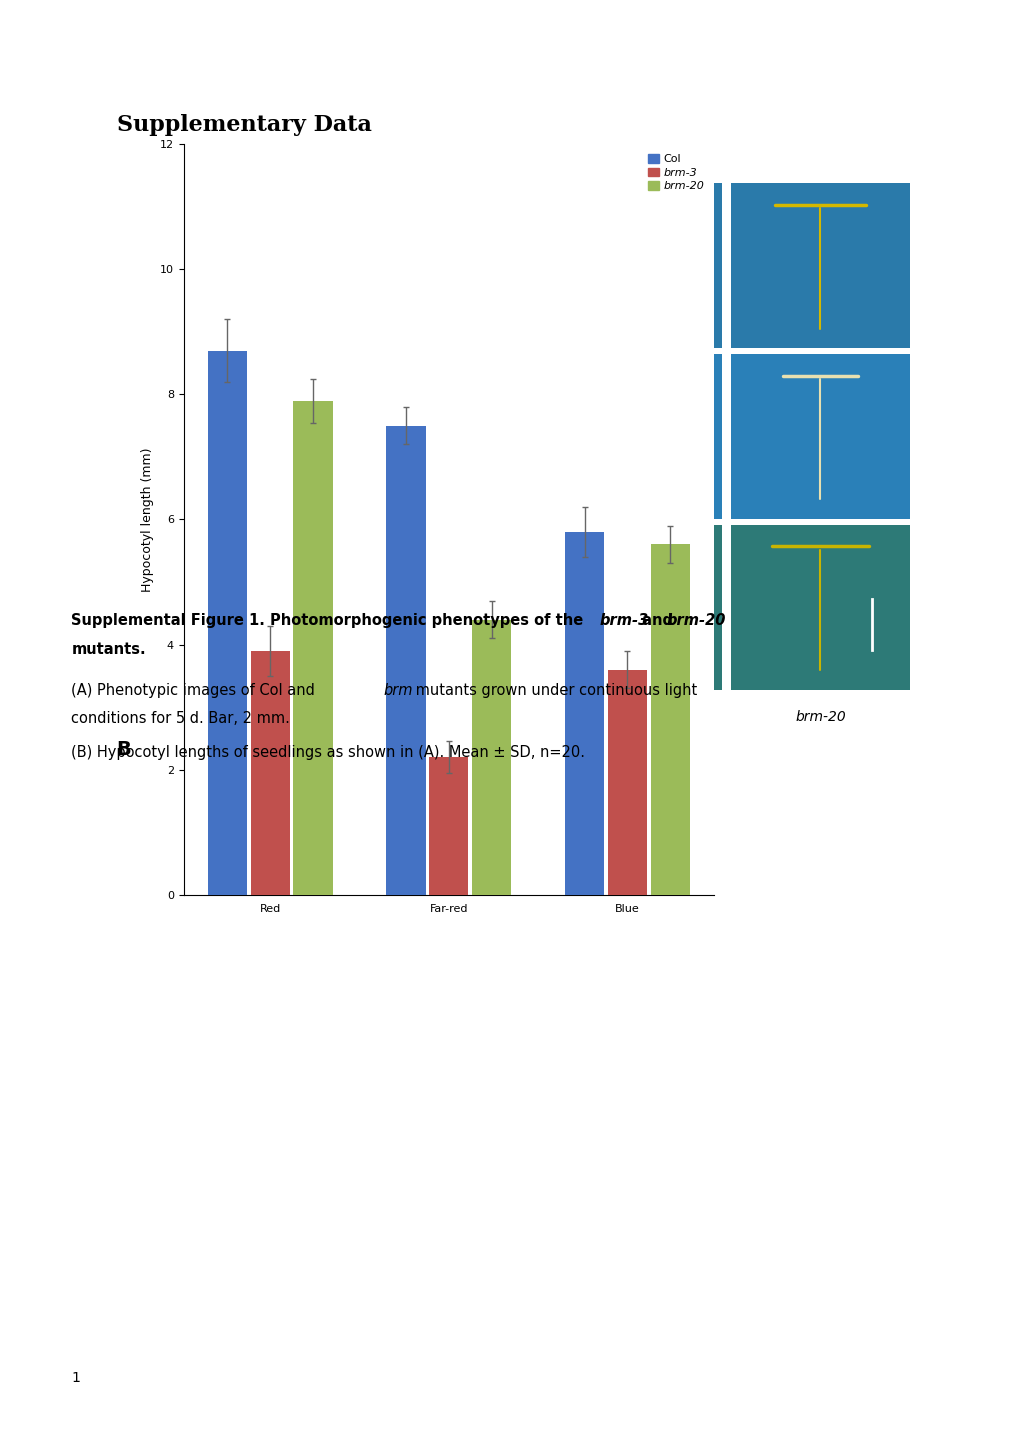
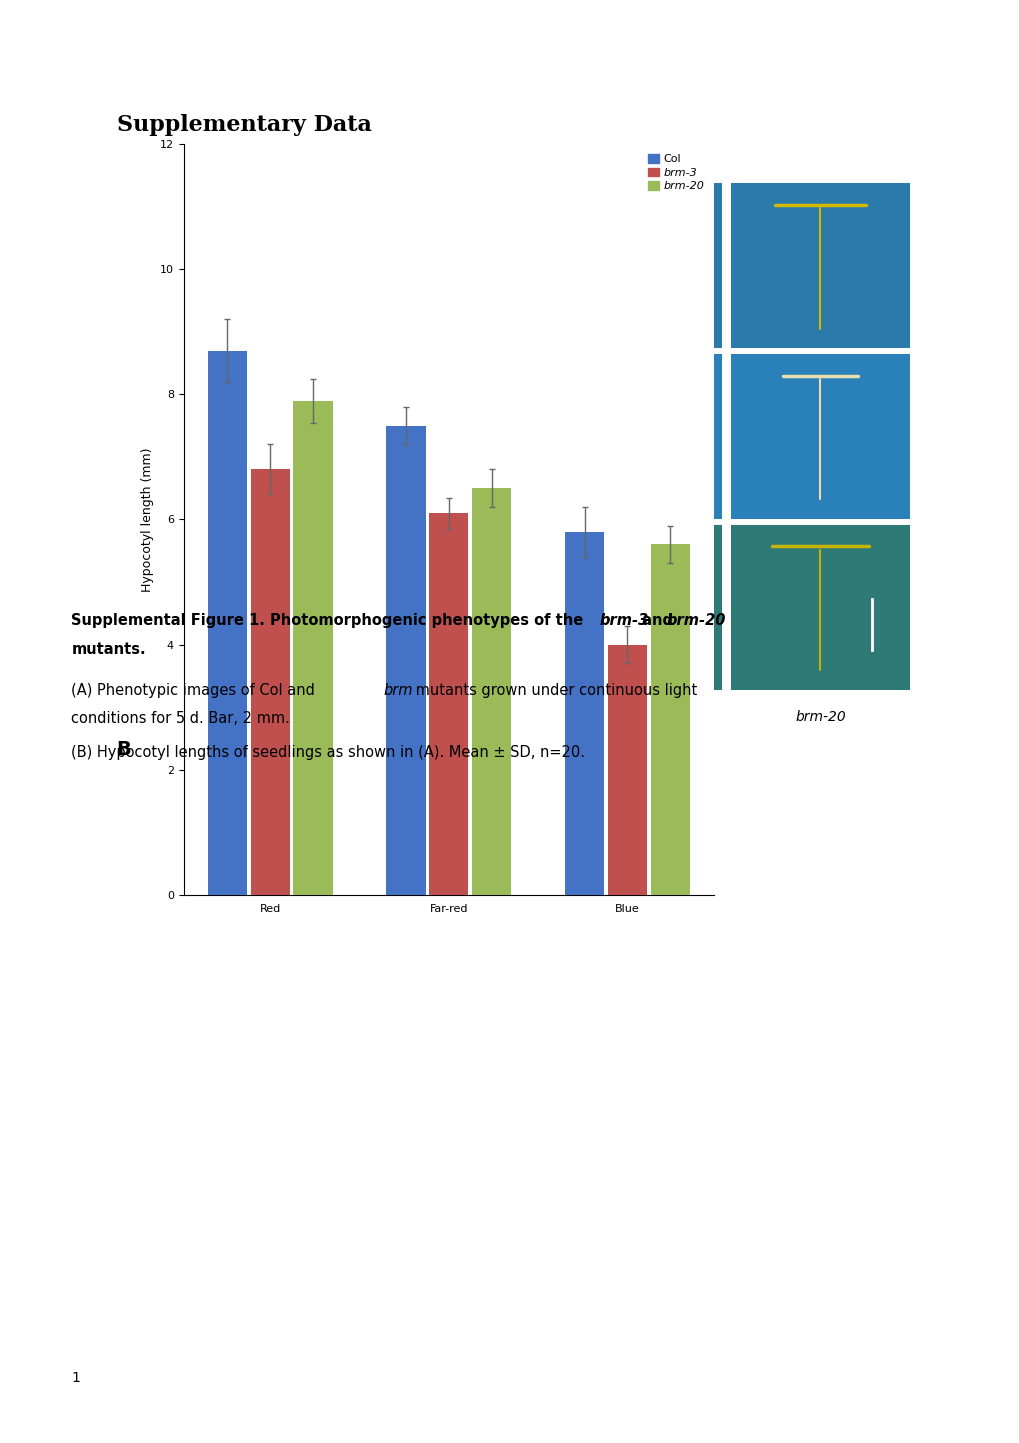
brm-3/Red: 3.9 -> 6.8
brm-3/Far-red: 2.2 -> 6.1
brm-20/Far-red: 4.4 -> 6.5
brm-3/Blue: 3.6 -> 4.0
